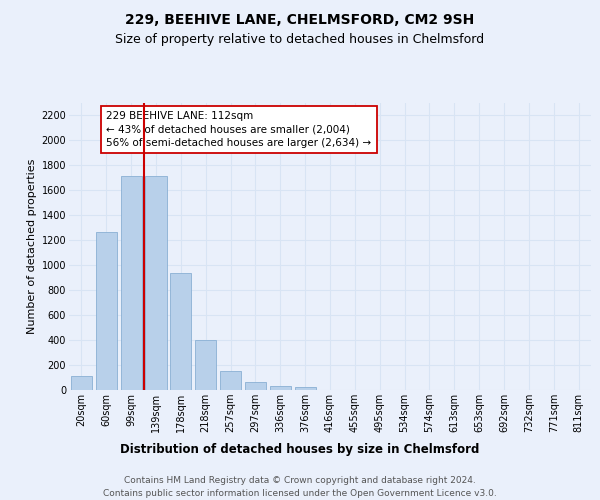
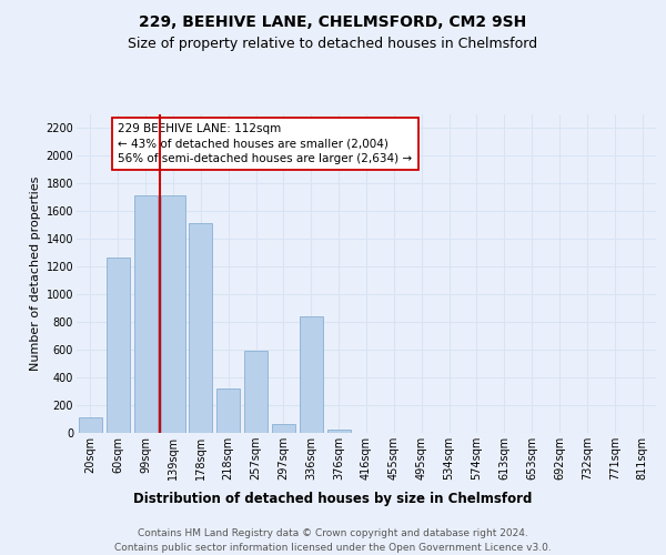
178sqm: 940 -> 1510
218sqm: 400 -> 320
257sqm: 150 -> 590
336sqm: 40 -> 840
